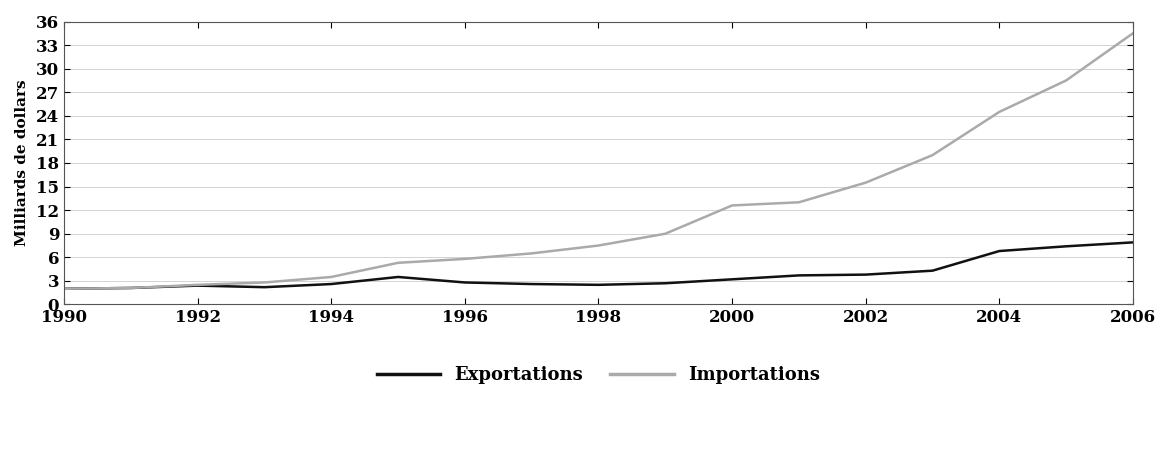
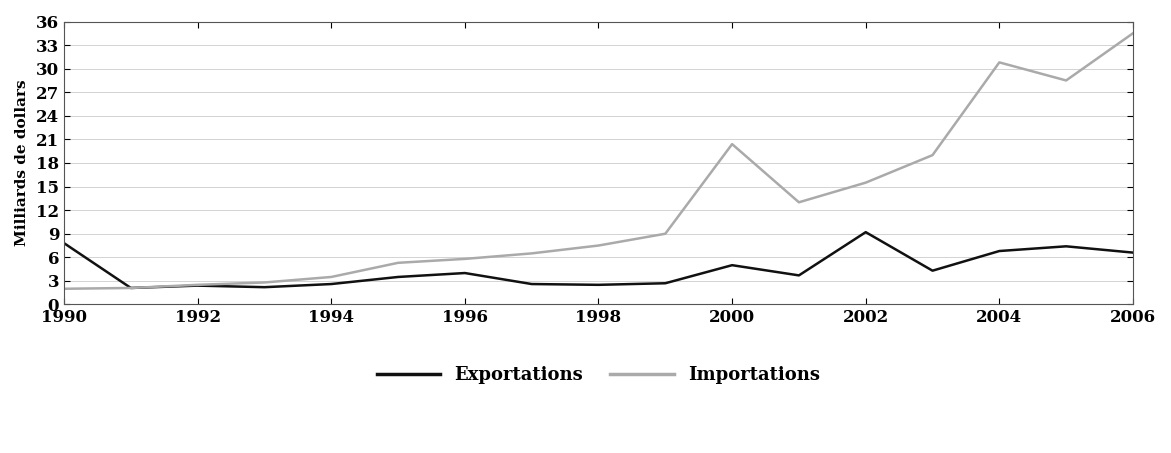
Exportations/1990: 2.0 -> 7.8
Exportations/1996: 2.8 -> 4.0
Exportations/2000: 3.2 -> 5.0
Importations/2000: 12.6 -> 20.4
Exportations/2002: 3.8 -> 9.2
Importations/2004: 24.5 -> 30.8
Exportations/2006: 7.9 -> 6.6
